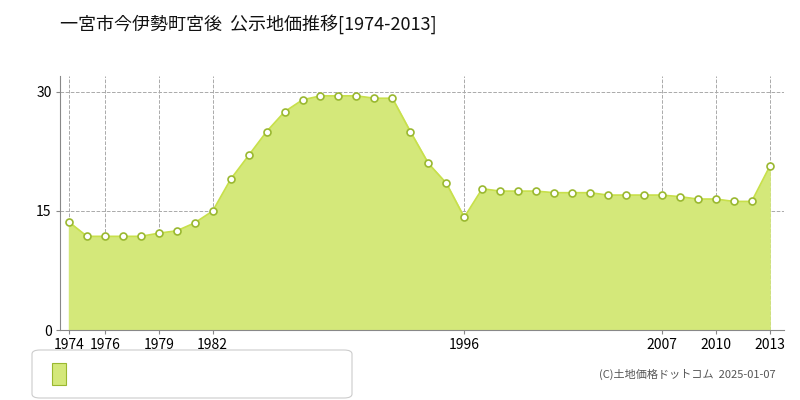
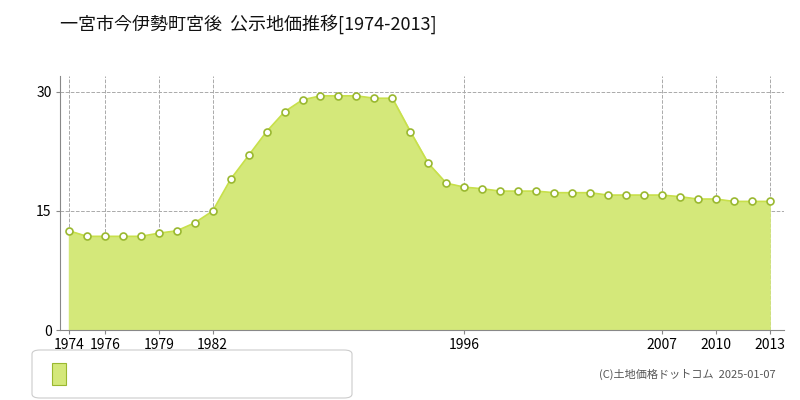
1974: 13.6 -> 12.5
1996: 14.2 -> 18.0
2013: 20.6 -> 16.2
